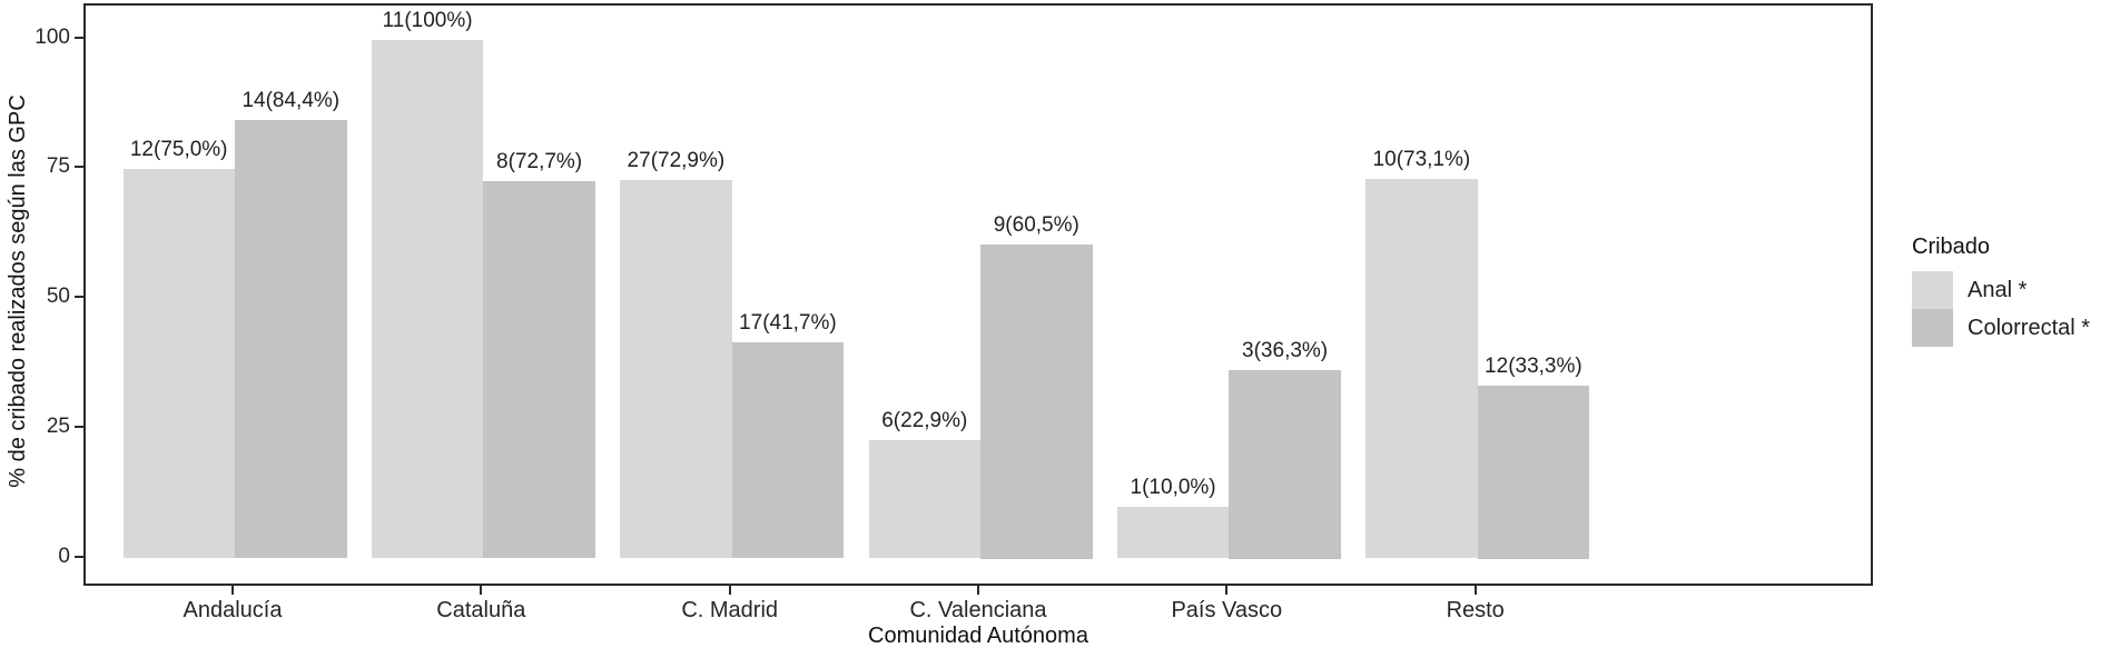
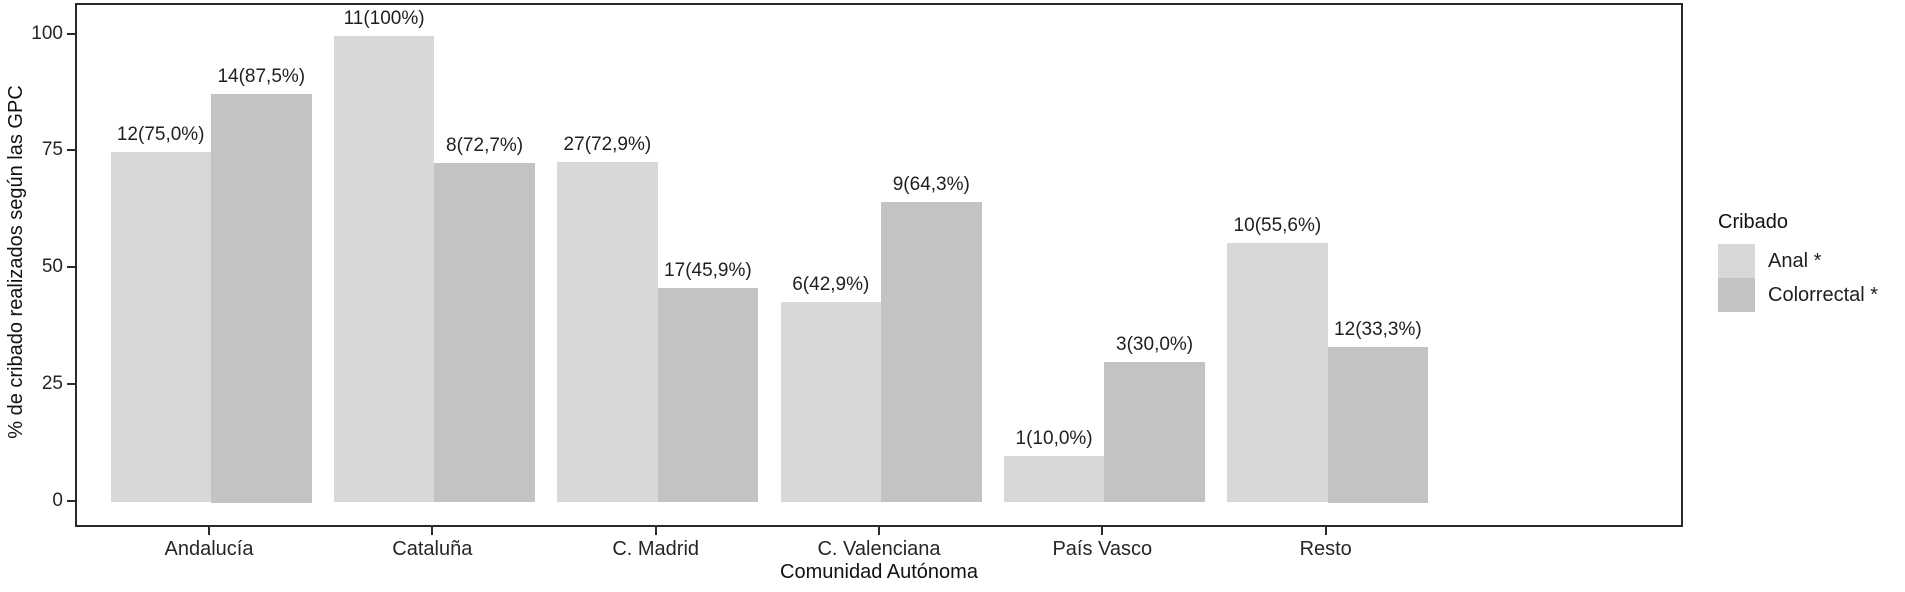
Colorrectal */Andalucía: 84,4 -> 87,5
Colorrectal */C. Madrid: 41,7 -> 45,9
Anal */C. Valenciana: 22,9 -> 42,9
Colorrectal */C. Valenciana: 60,5 -> 64,3
Colorrectal */País Vasco: 36,3 -> 30,0
Anal */Resto: 73,1 -> 55,6
